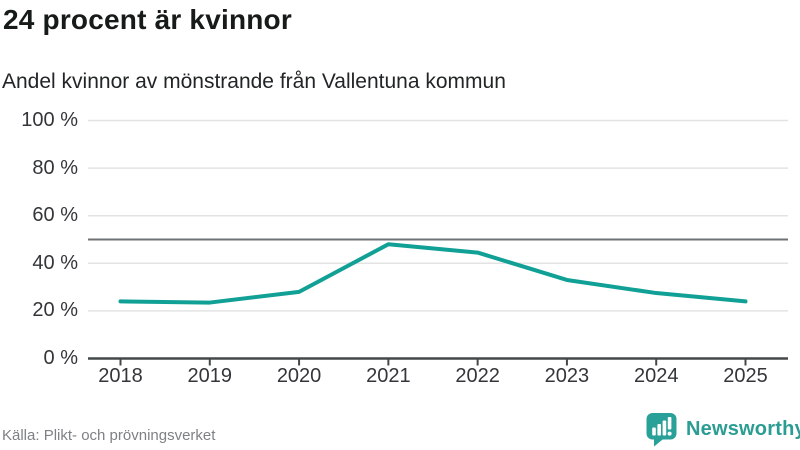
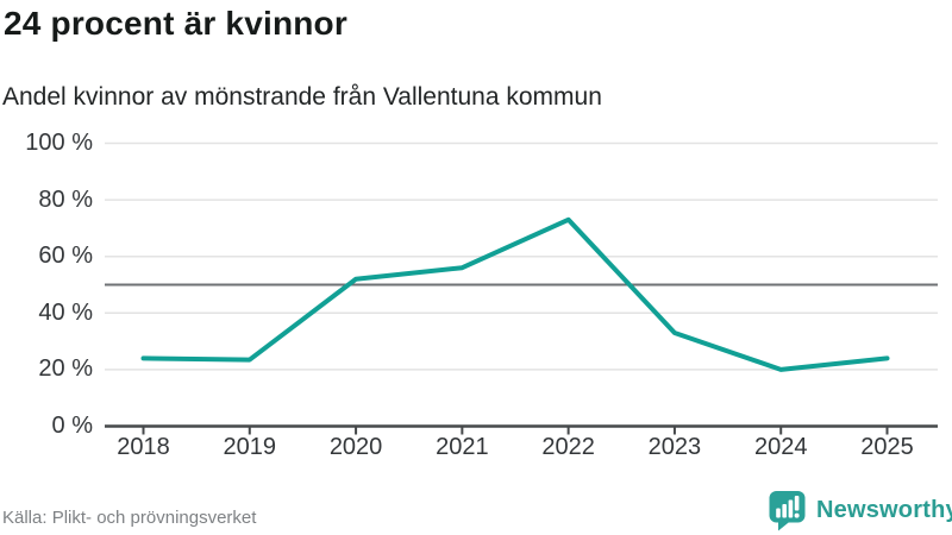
2020: 28% -> 52%
2021: 48% -> 56%
2022: 44% -> 73%
2024: 28% -> 20%
